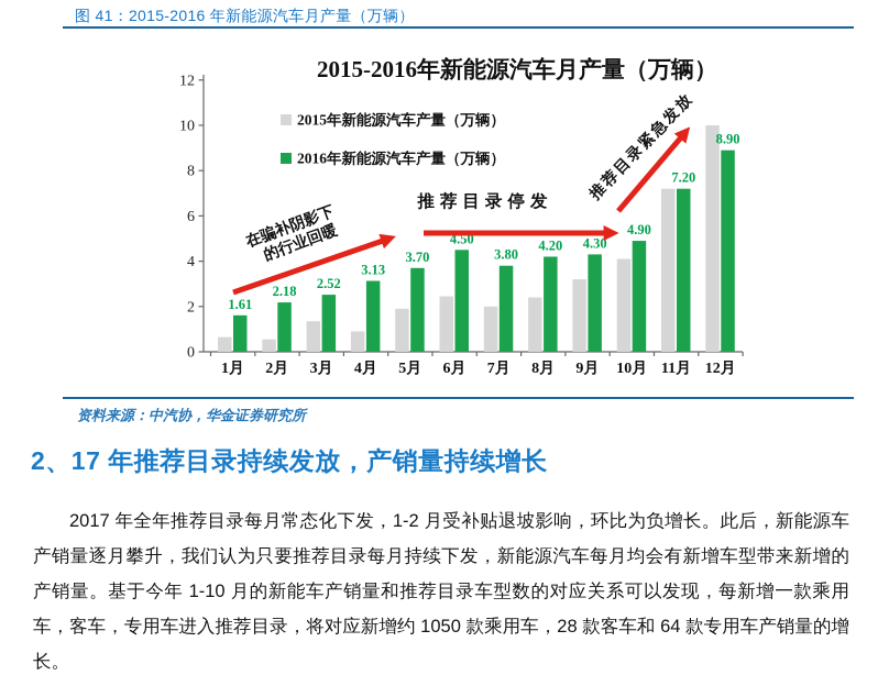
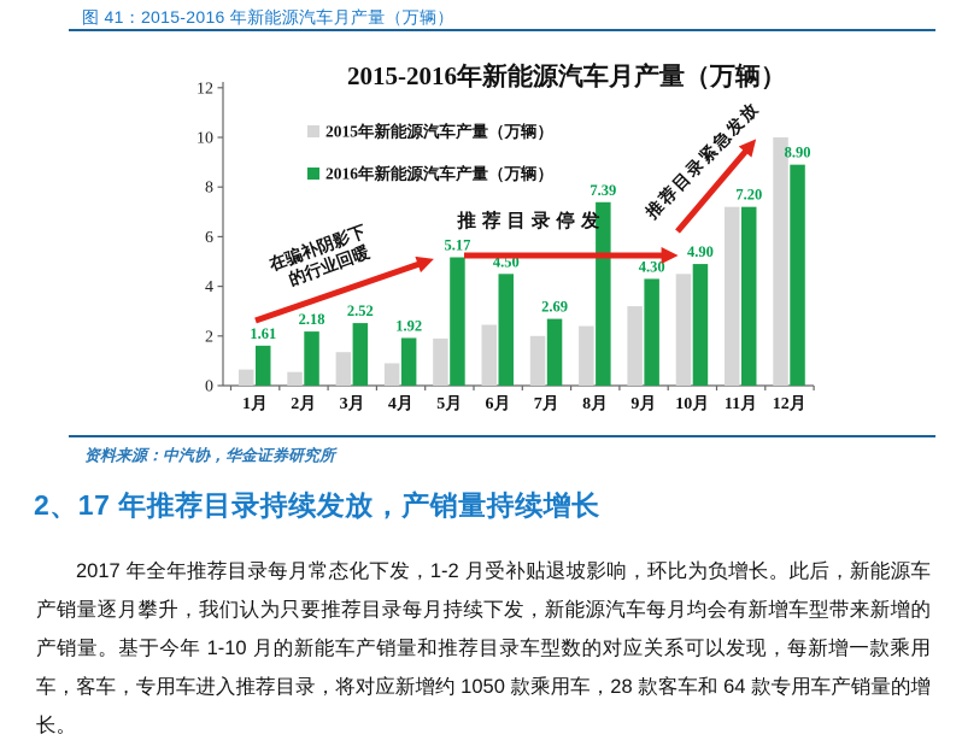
2016年新能源汽车产量（万辆）/4月: 3.13 -> 1.92
2016年新能源汽车产量（万辆）/5月: 3.70 -> 5.17
2016年新能源汽车产量（万辆）/7月: 3.80 -> 2.69
2016年新能源汽车产量（万辆）/8月: 4.20 -> 7.39
2015年新能源汽车产量（万辆）/10月: 4.1 -> 4.5
